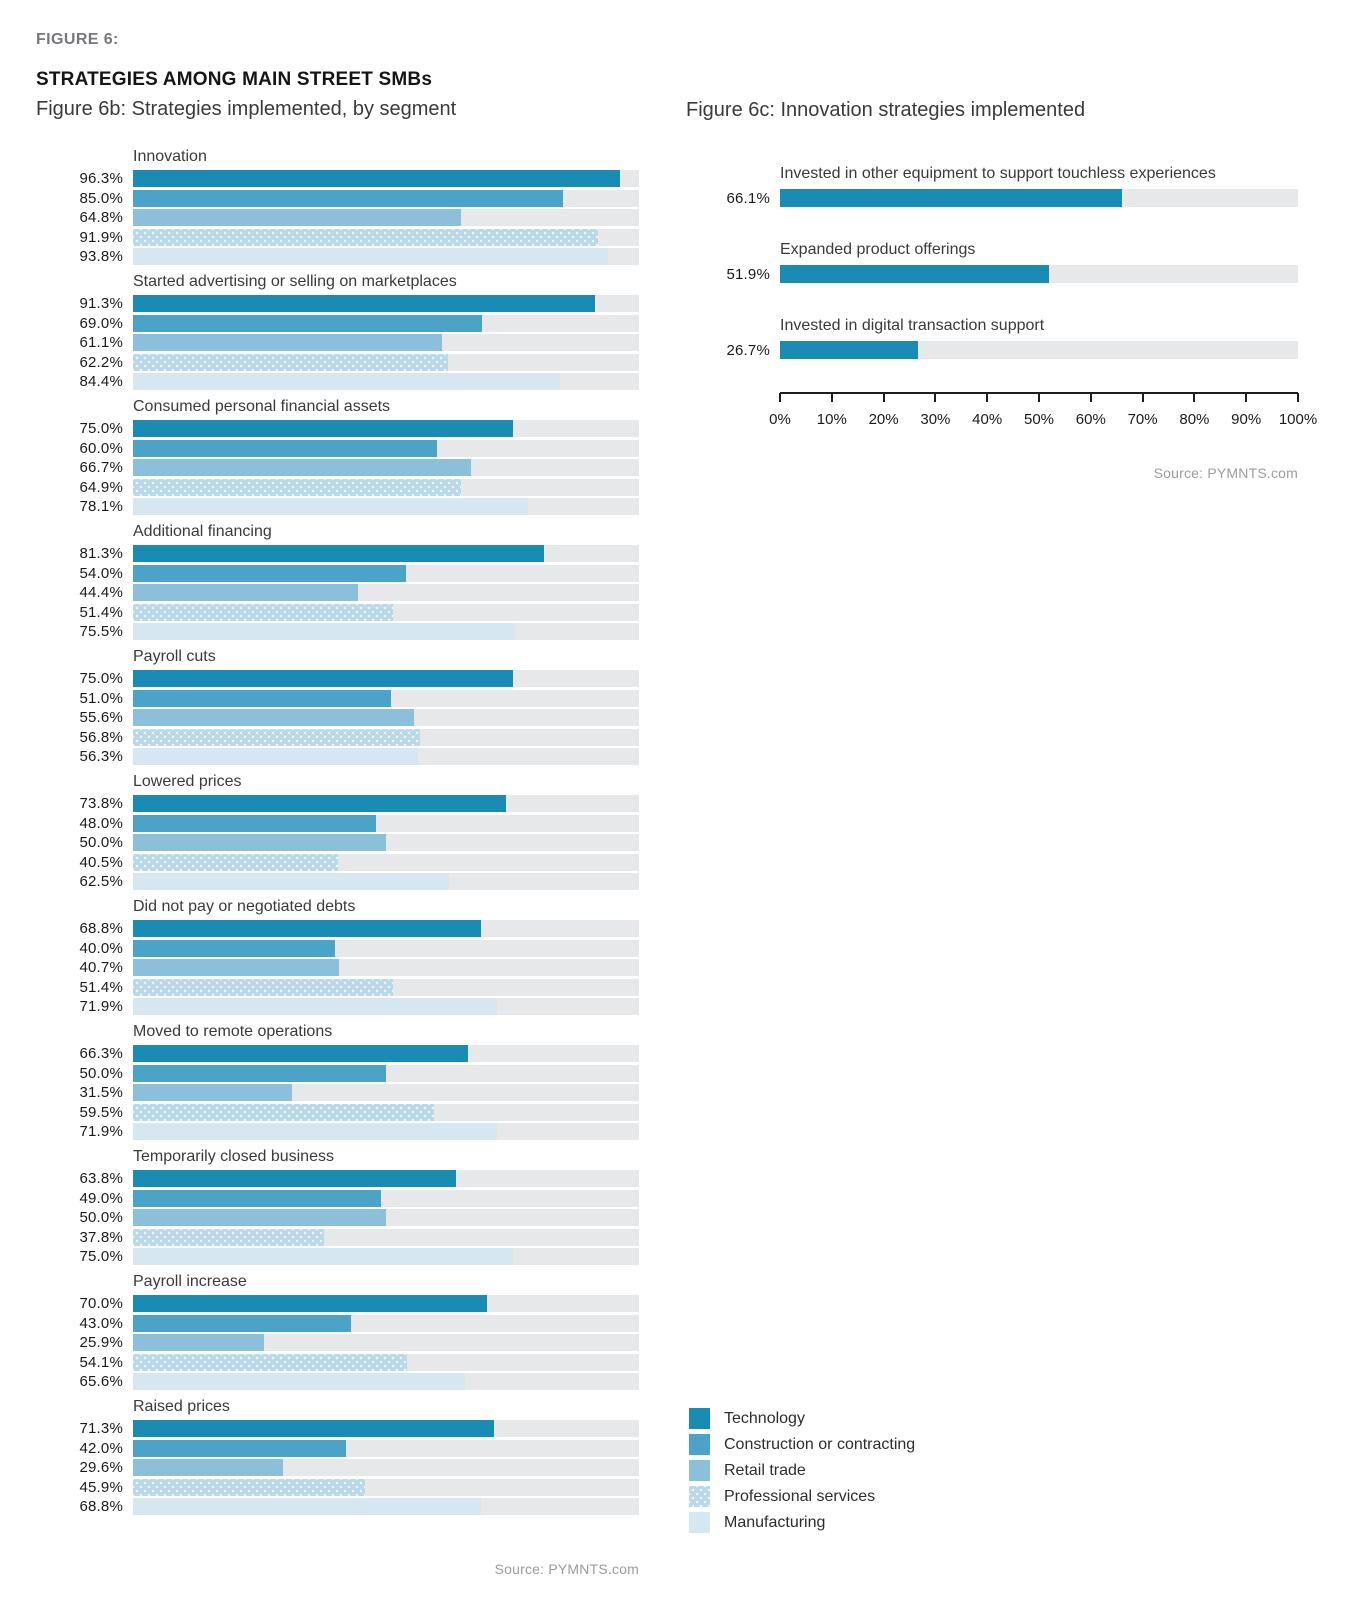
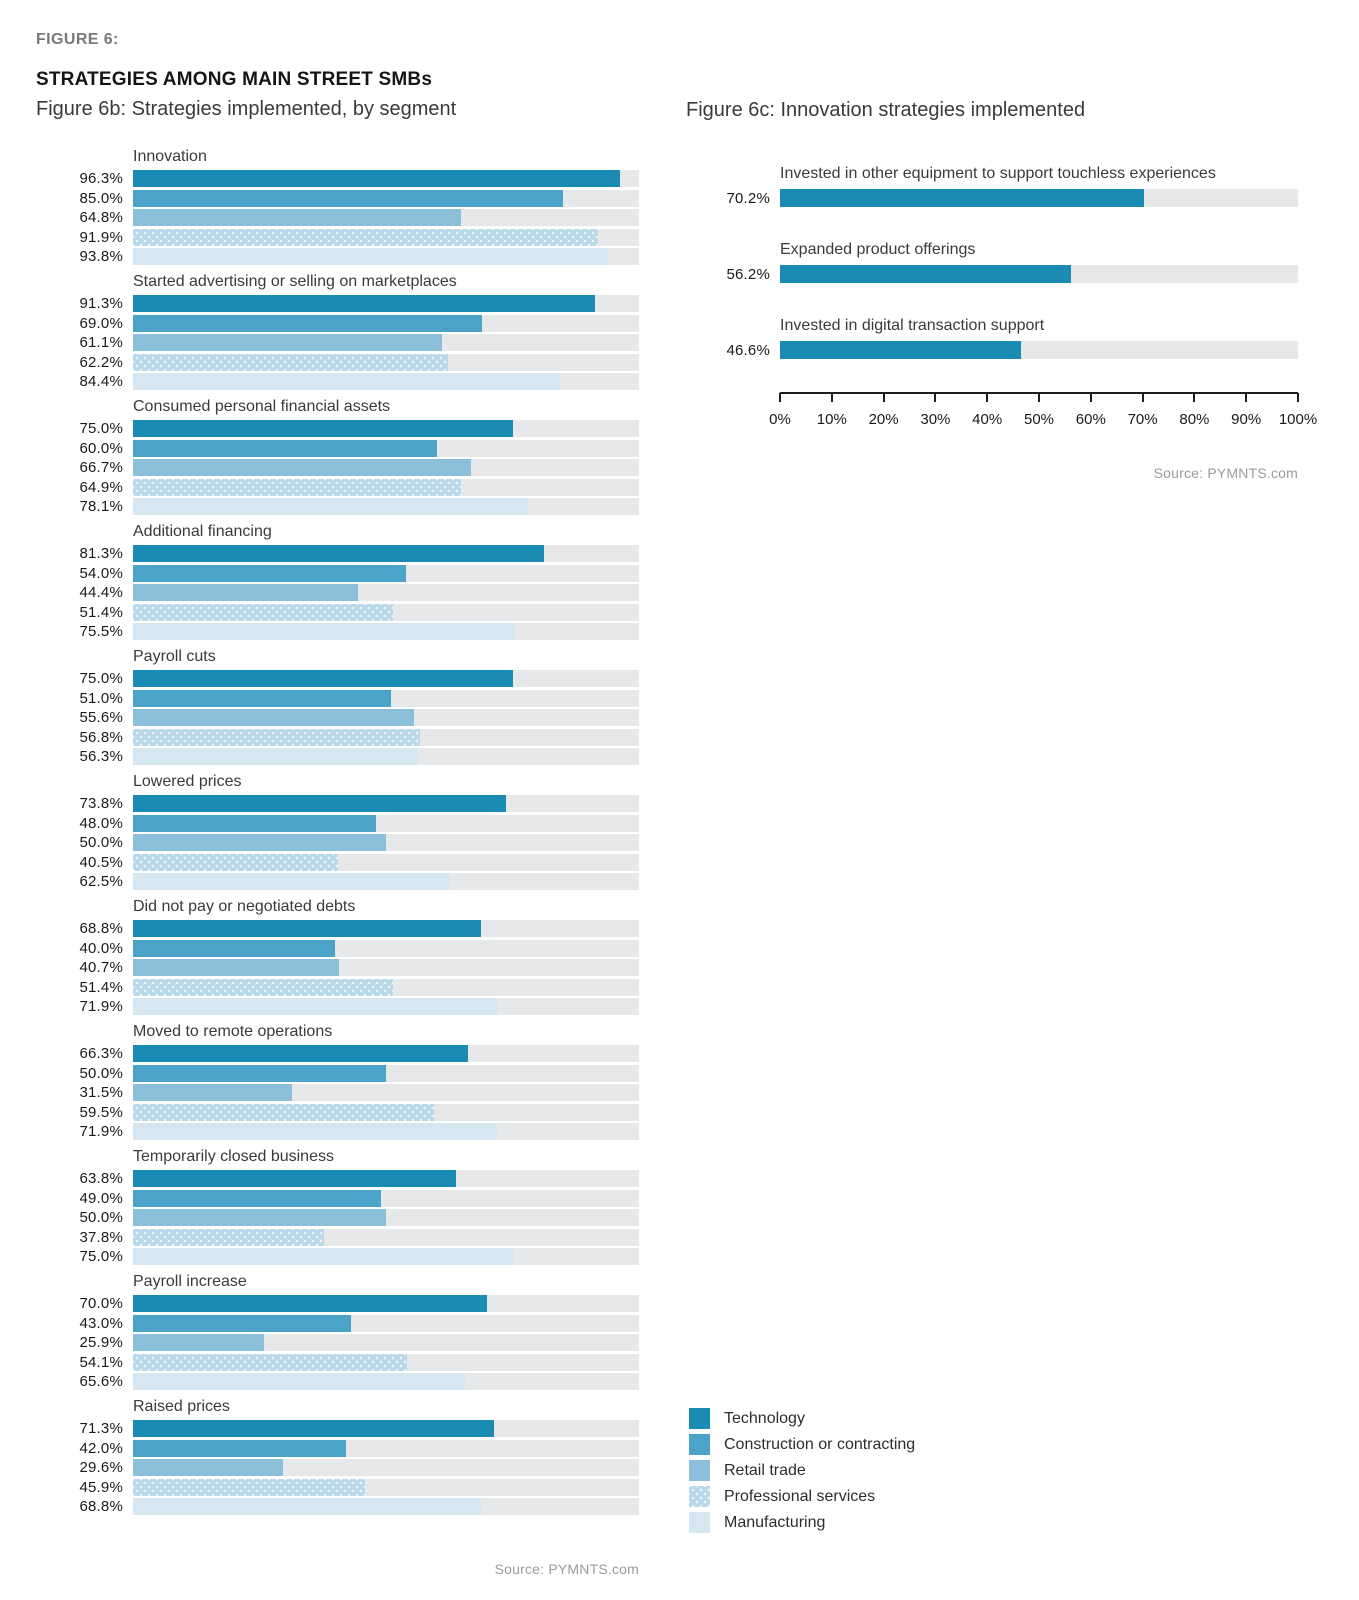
Figure 6c: Innovation strategies implemented/Invested in other equipment to support touchless experiences: 66.1% -> 70.2%
Figure 6c: Innovation strategies implemented/Expanded product offerings: 51.9% -> 56.2%
Figure 6c: Innovation strategies implemented/Invested in digital transaction support: 26.7% -> 46.6%
